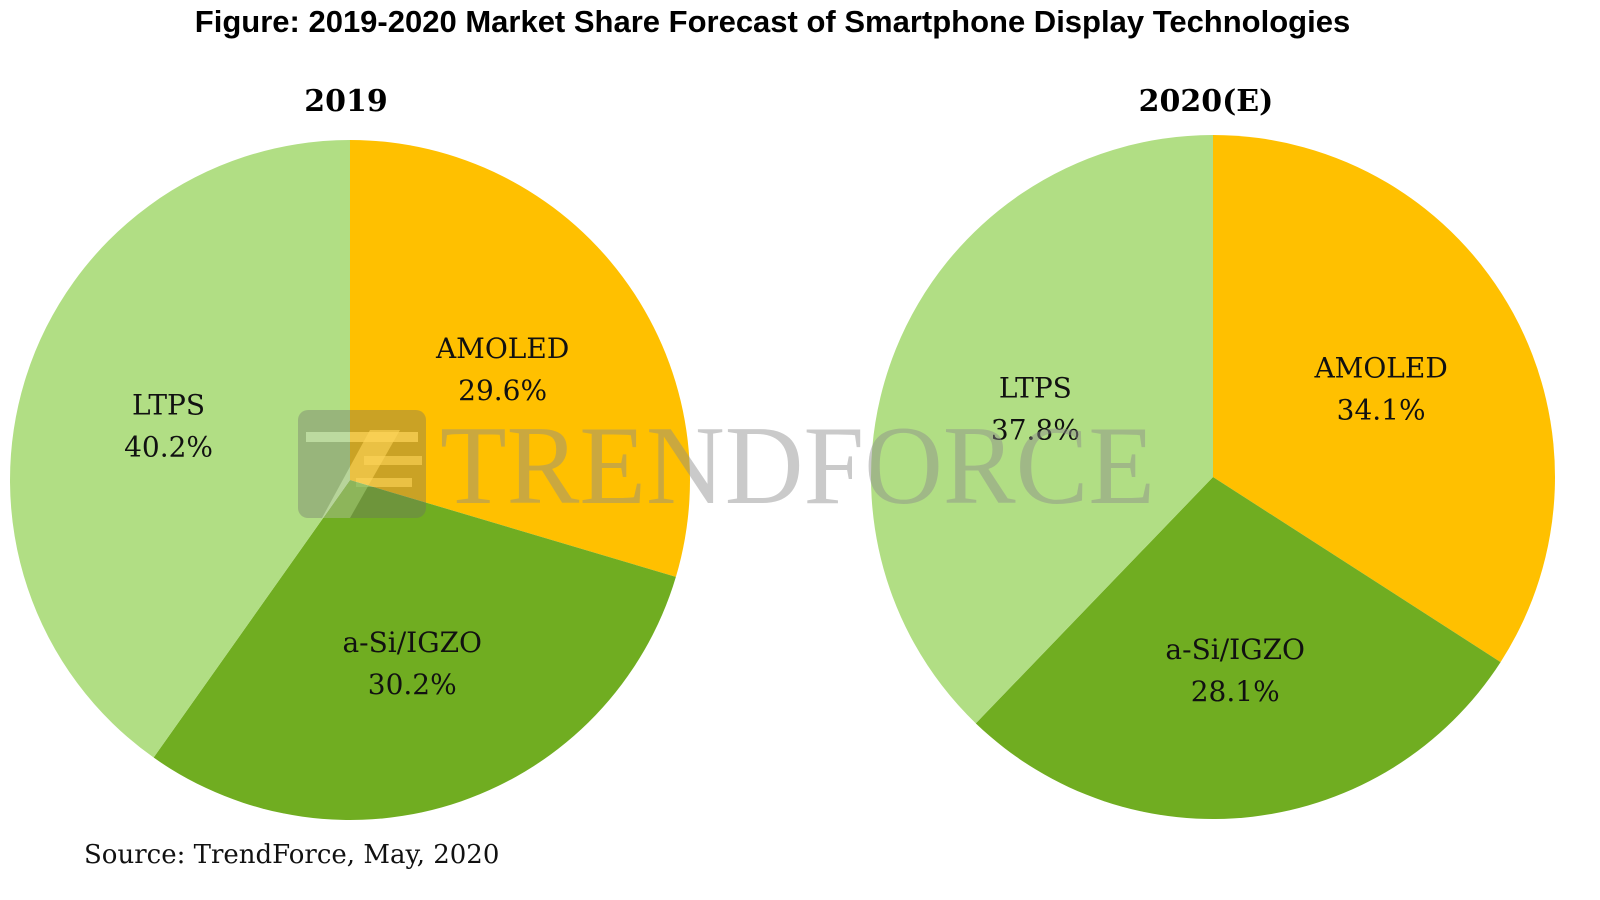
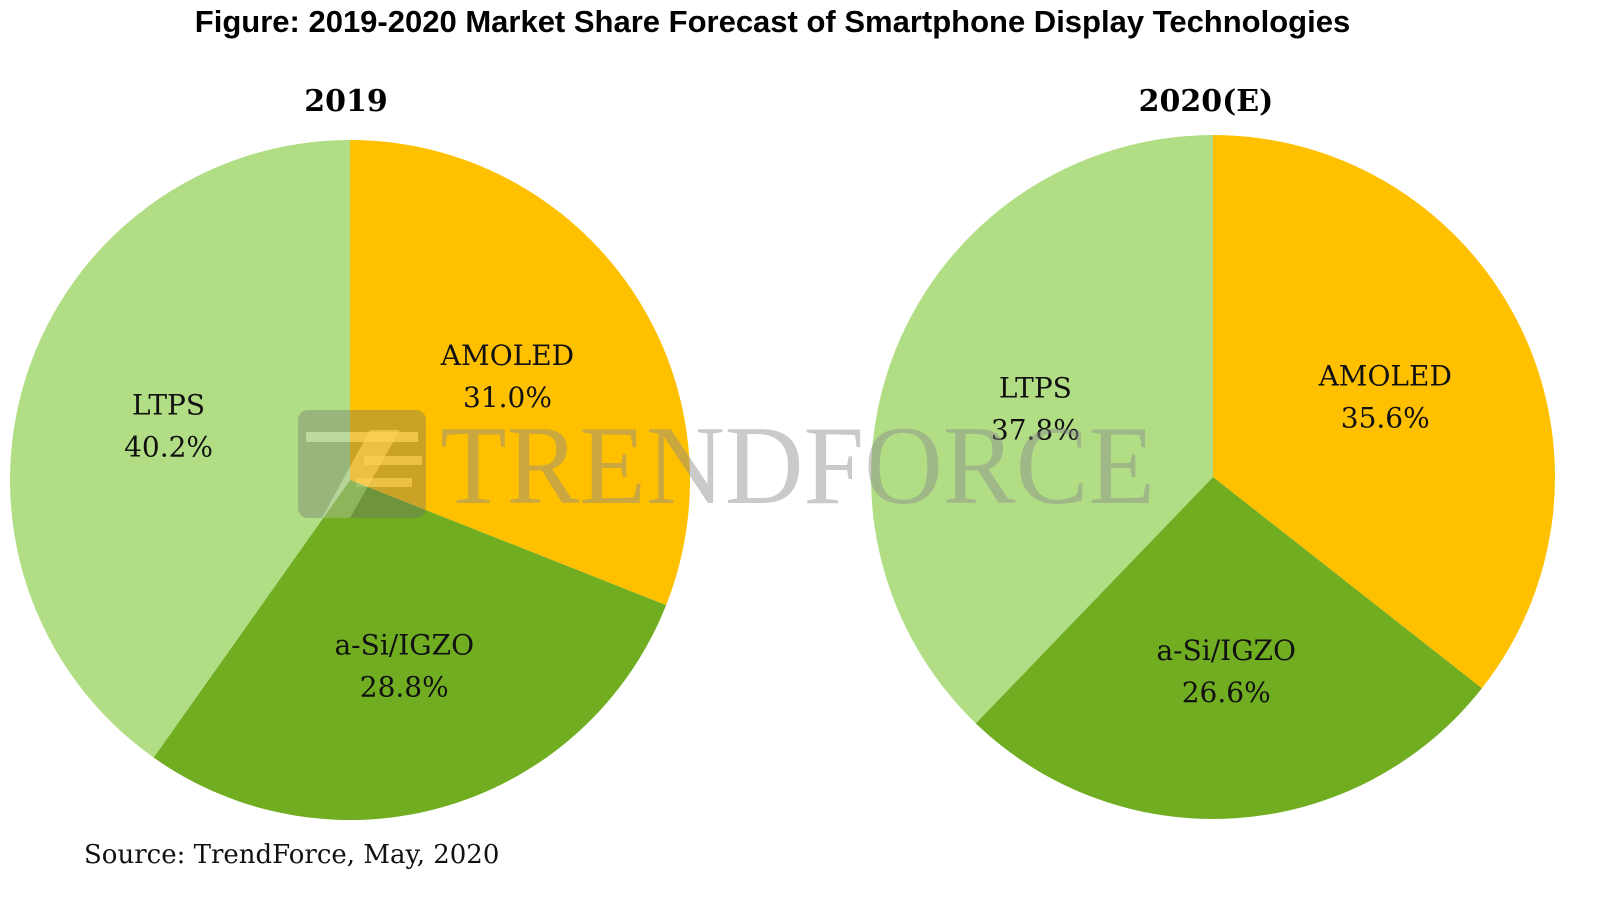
2019/AMOLED: 29.6% -> 31.0%
2019/a-Si/IGZO: 30.2% -> 28.8%
2020(E)/AMOLED: 34.1% -> 35.6%
2020(E)/a-Si/IGZO: 28.1% -> 26.6%
